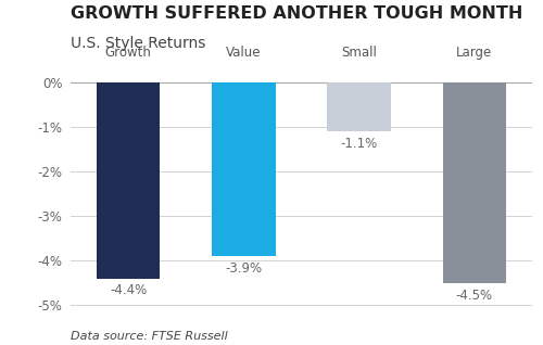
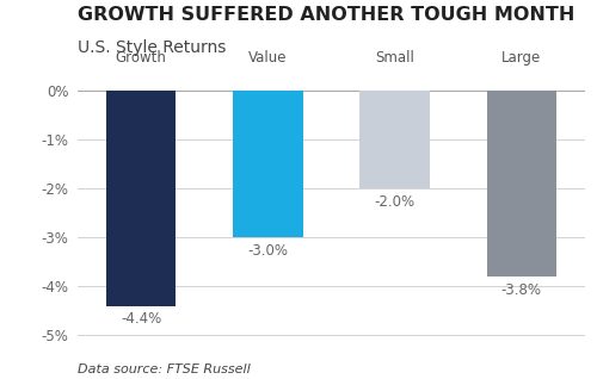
Value: -3.9% -> -3.0%
Small: -1.1% -> -2.0%
Large: -4.5% -> -3.8%
